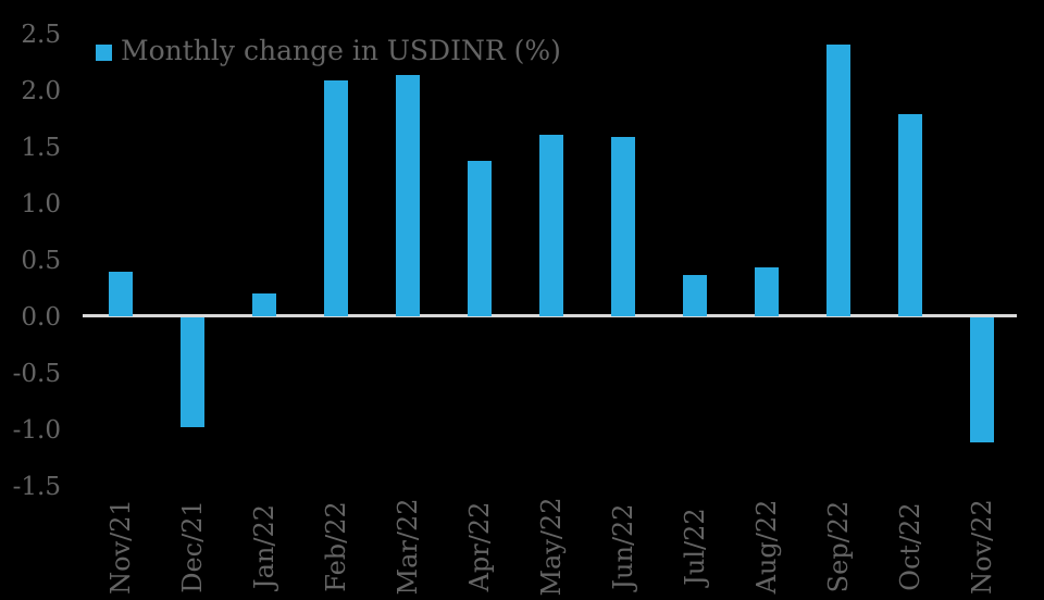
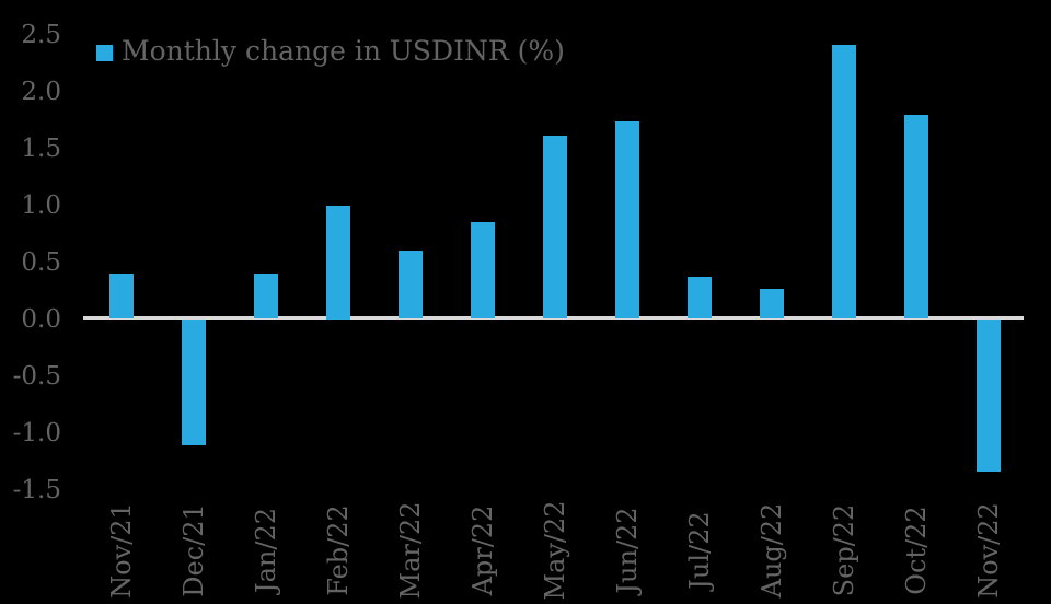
Dec/21: -0.98 -> -1.11
Jan/22: 0.21 -> 0.40
Feb/22: 2.09 -> 1.00
Mar/22: 2.14 -> 0.60
Apr/22: 1.38 -> 0.85
Jun/22: 1.59 -> 1.74
Aug/22: 0.44 -> 0.26
Nov/22: -1.11 -> -1.34
